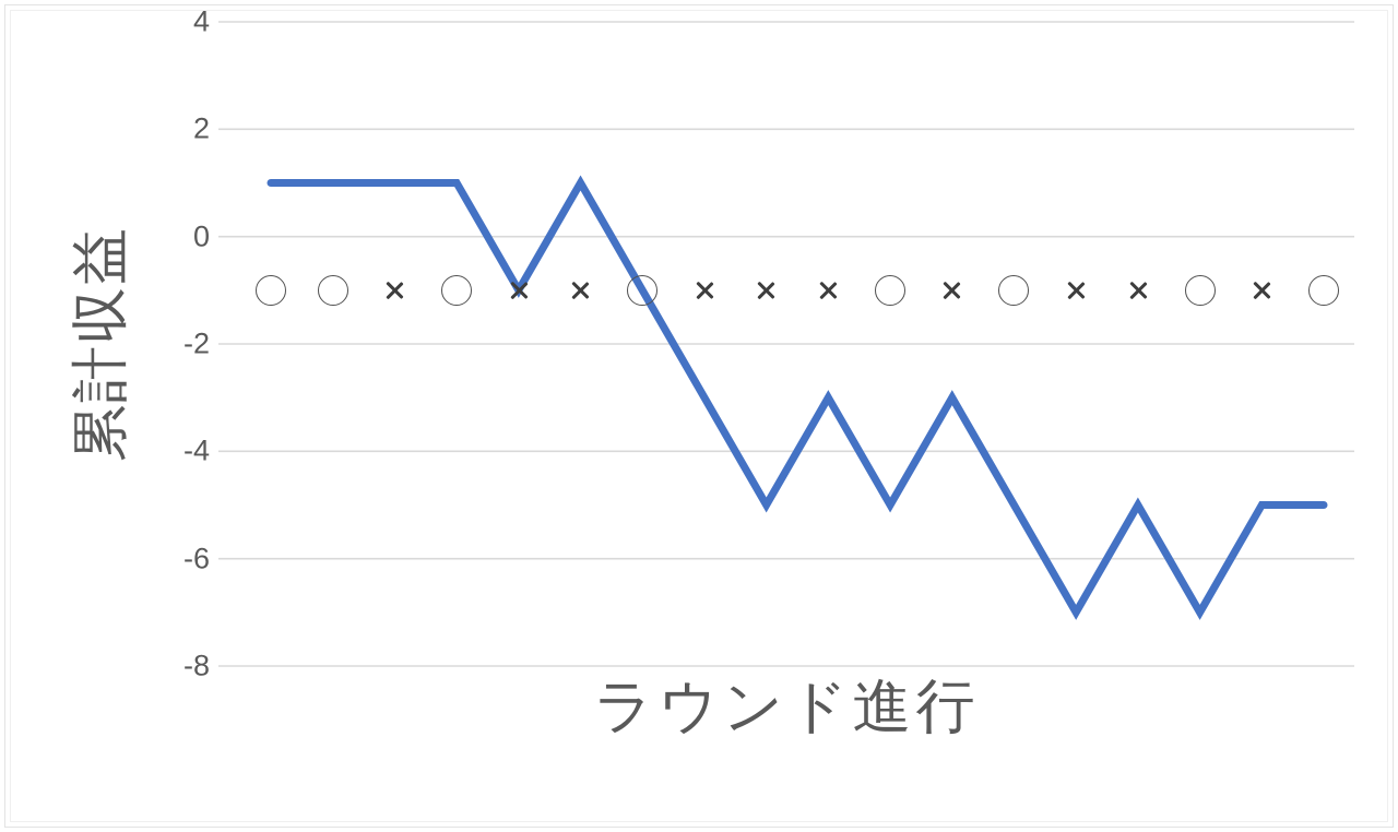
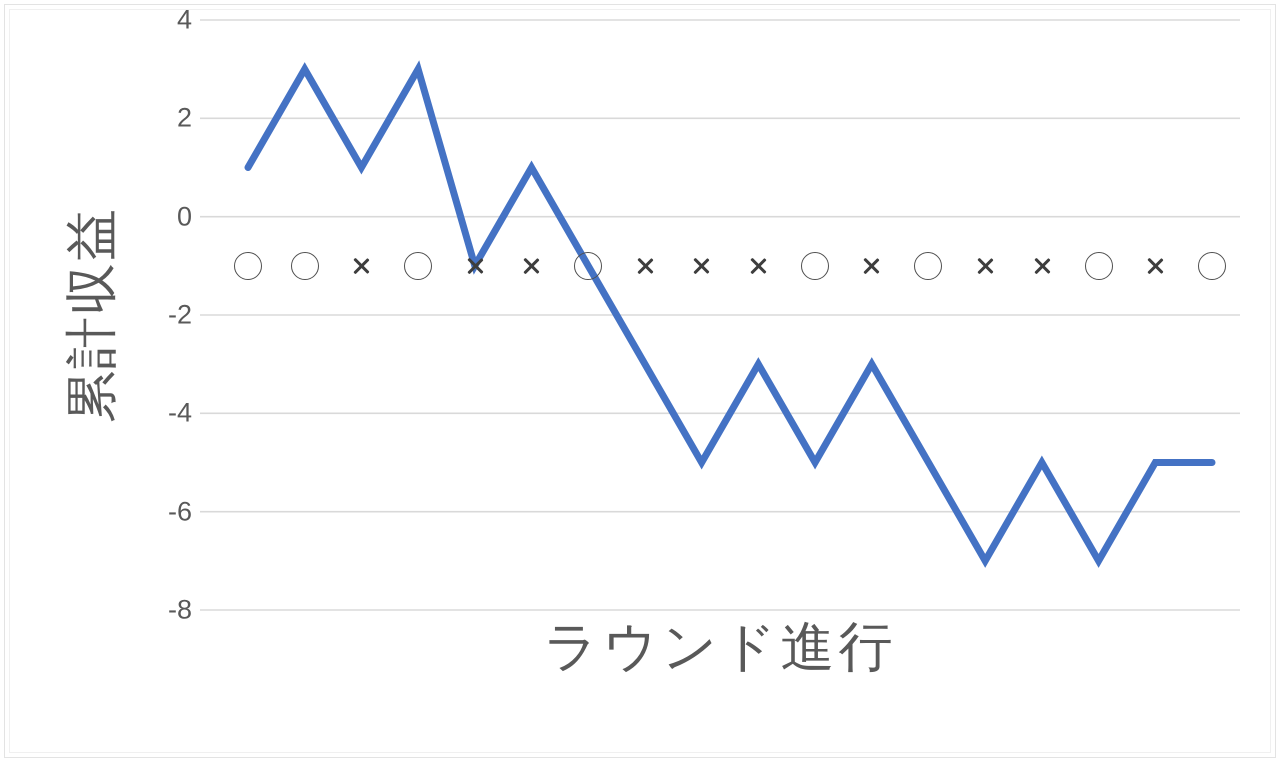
2: 1 -> 3
4: 1 -> 3
